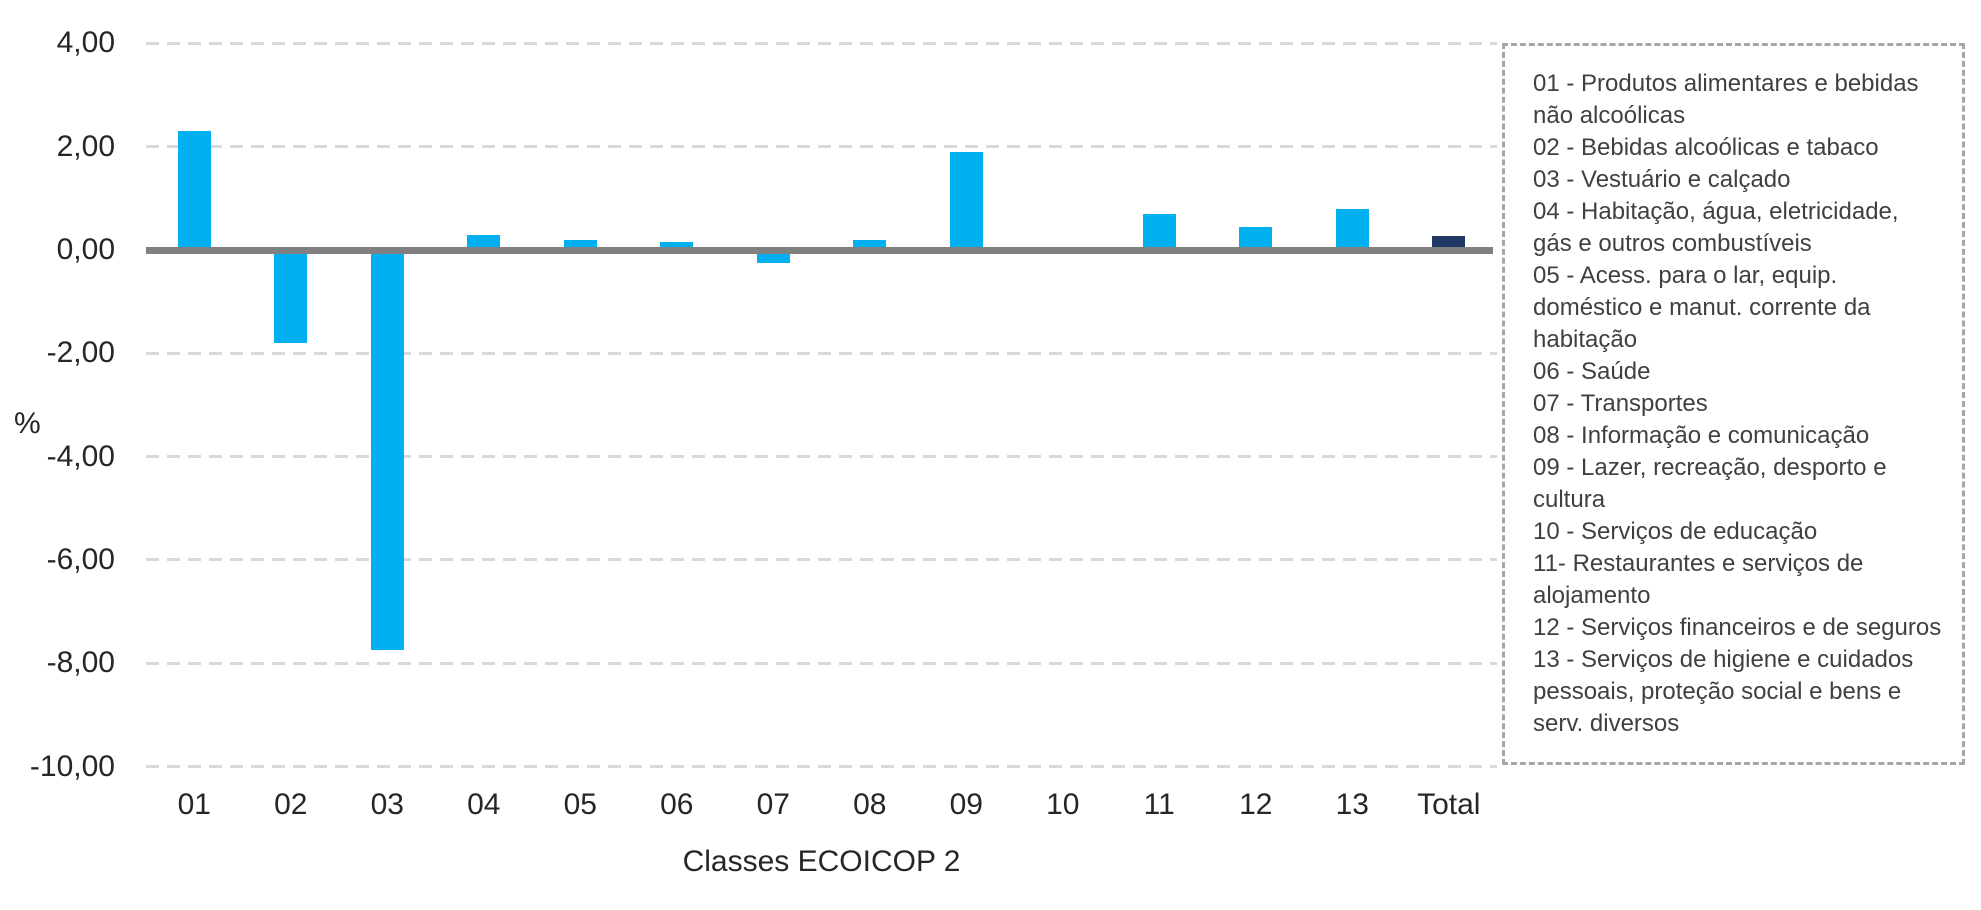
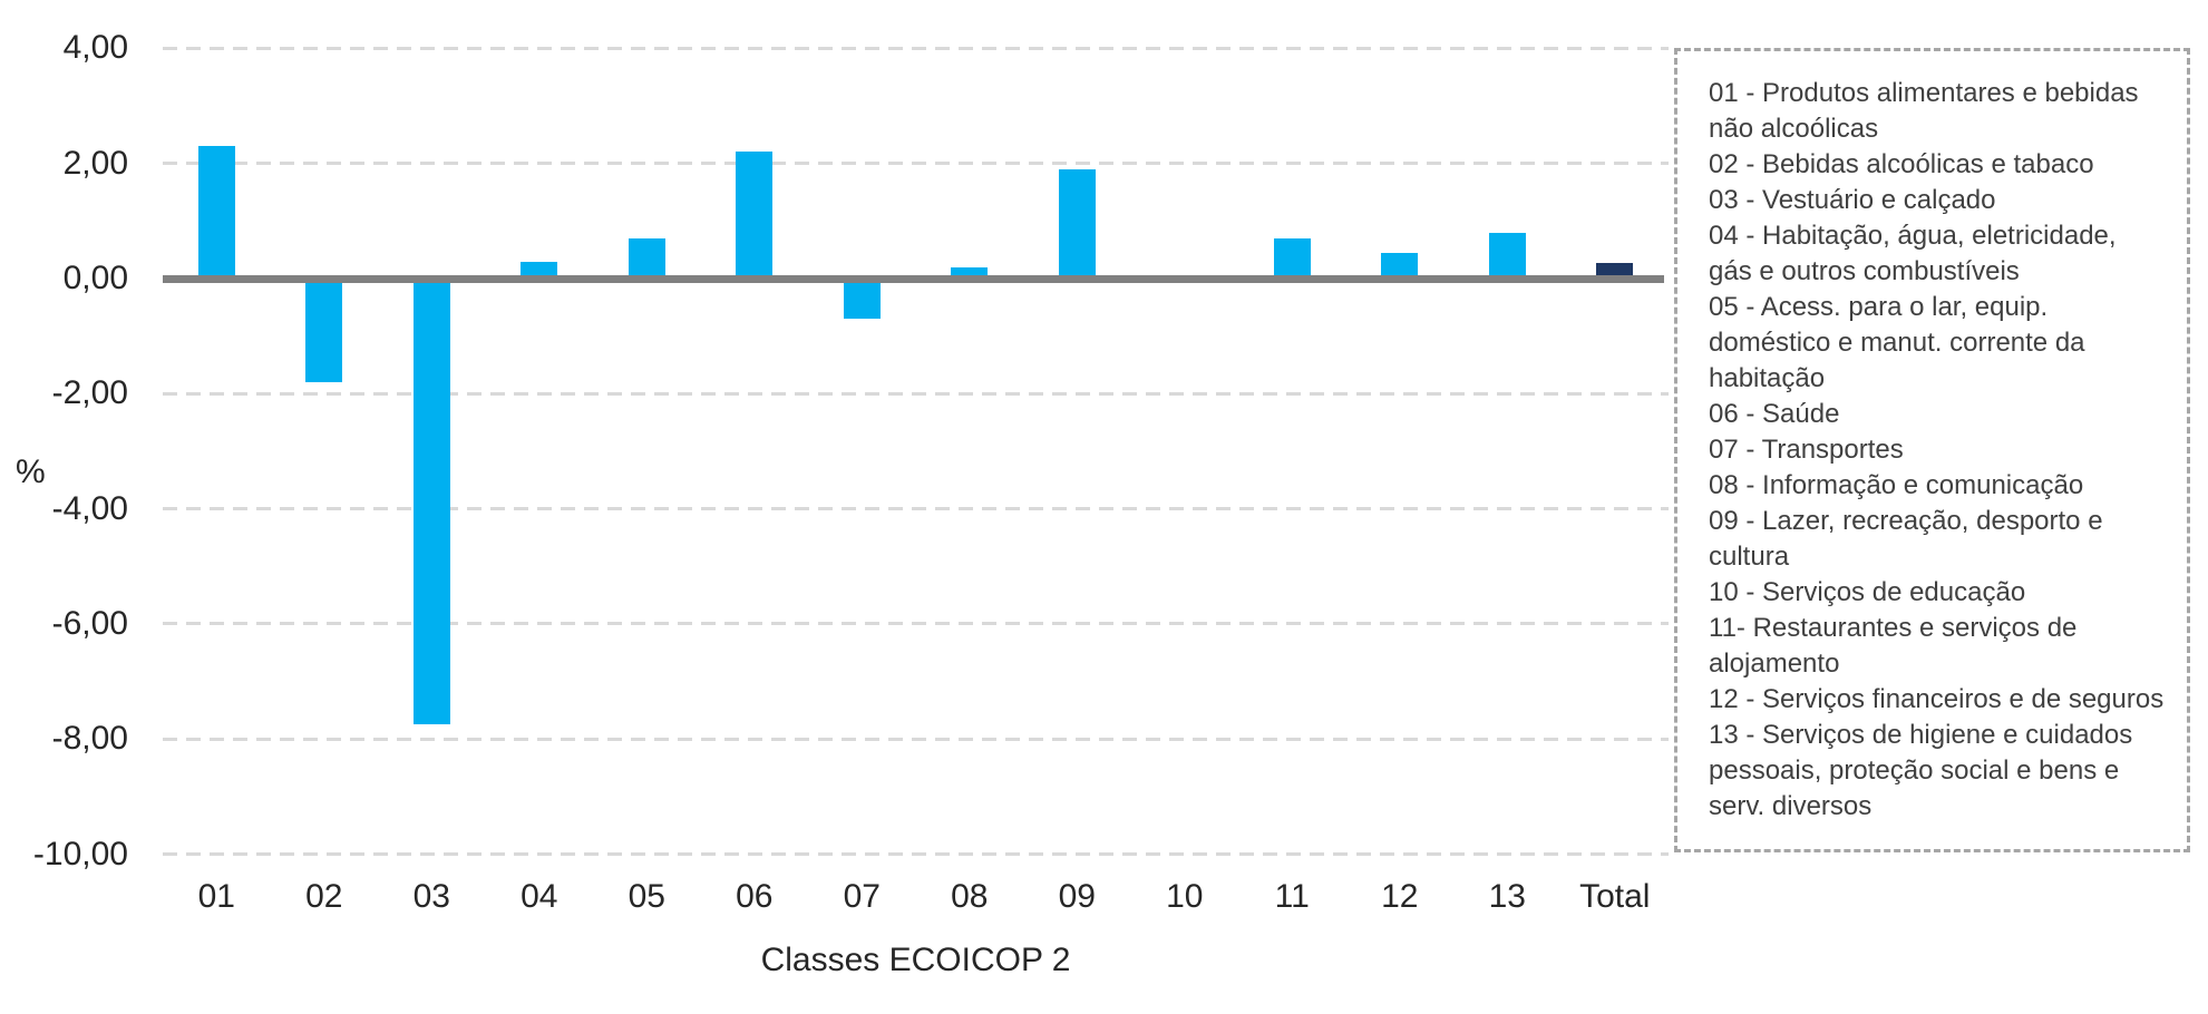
05: 0,2 -> 0,7
06: 0,1 -> 2,2
07: -0,2 -> -0,7
